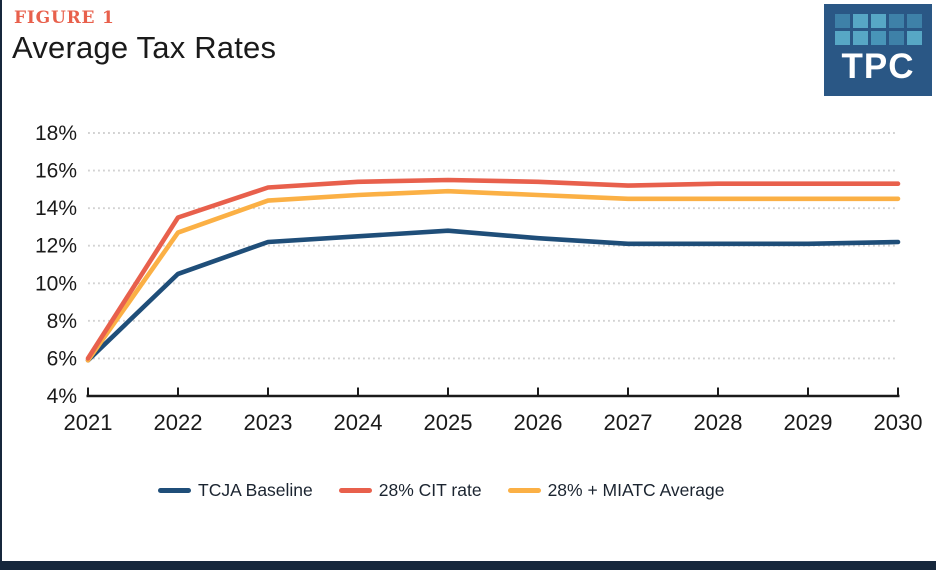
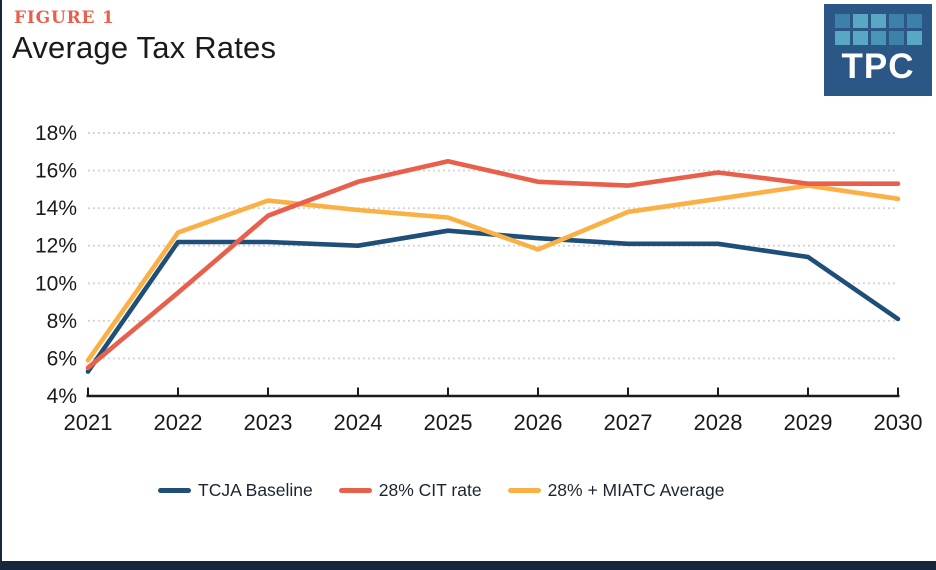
TCJA Baseline/2021: 5.9% -> 5.3%
28% CIT rate/2021: 6.0% -> 5.5%
TCJA Baseline/2022: 10.5% -> 12.2%
28% CIT rate/2022: 13.5% -> 9.5%
28% CIT rate/2023: 15.1% -> 13.6%
TCJA Baseline/2024: 12.5% -> 12.0%
28% + MIATC Average/2024: 14.7% -> 13.9%
28% CIT rate/2025: 15.5% -> 16.5%
28% + MIATC Average/2025: 14.9% -> 13.5%
28% + MIATC Average/2026: 14.7% -> 11.8%
28% + MIATC Average/2027: 14.5% -> 13.8%
28% CIT rate/2028: 15.3% -> 15.9%
TCJA Baseline/2029: 12.1% -> 11.4%
28% + MIATC Average/2029: 14.5% -> 15.2%
TCJA Baseline/2030: 12.2% -> 8.1%
